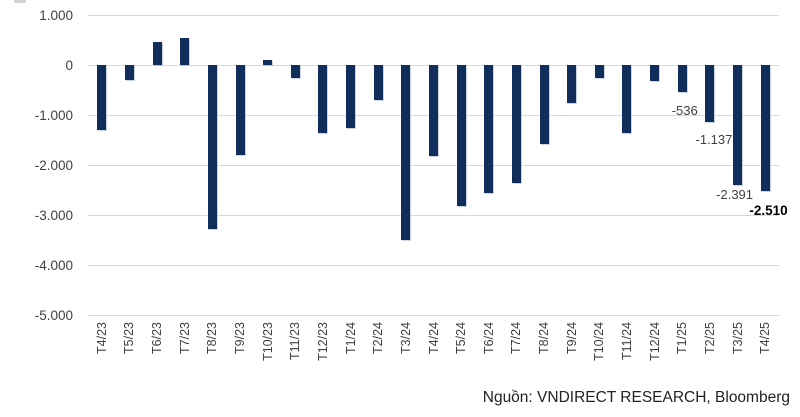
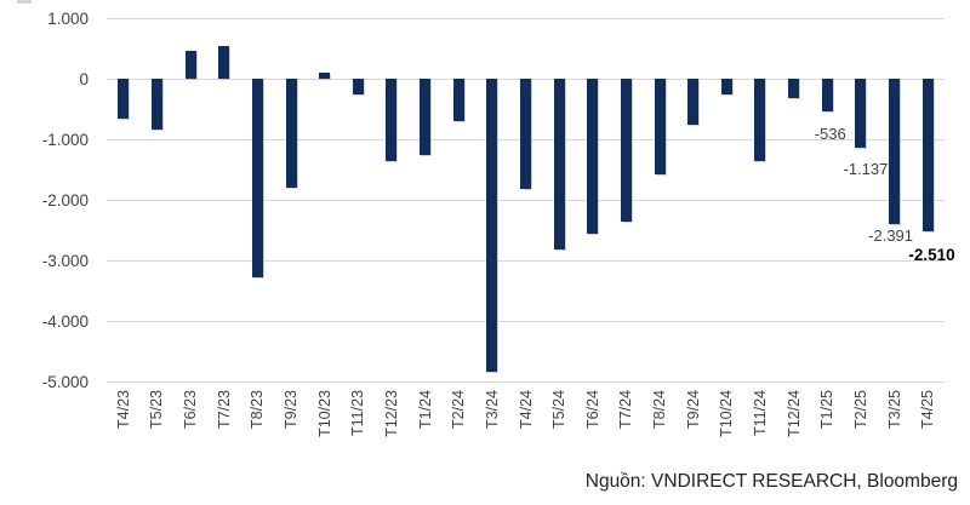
T4/23: -1300 -> -600
T5/23: -300 -> -800
T3/24: -3500 -> -4800
